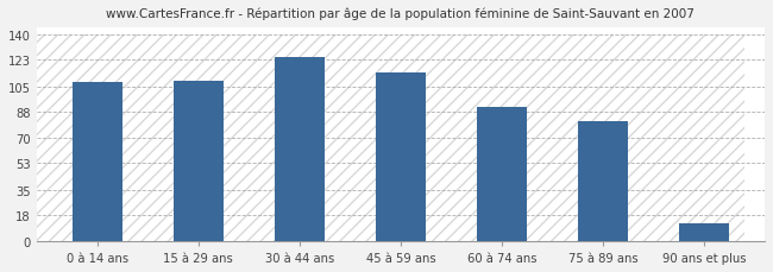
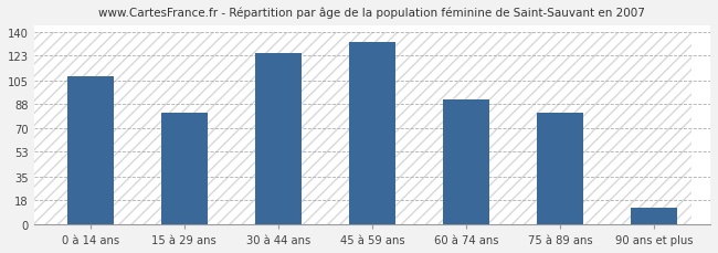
15 à 29 ans: 109 -> 81
45 à 59 ans: 114 -> 133
